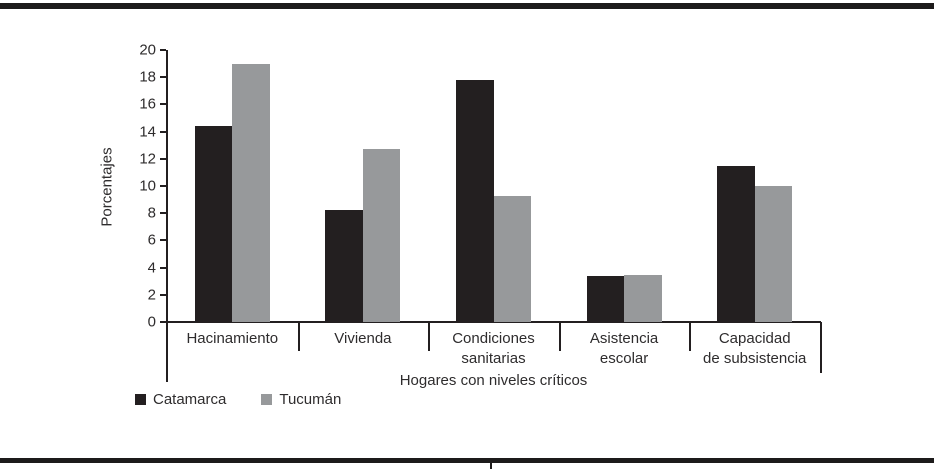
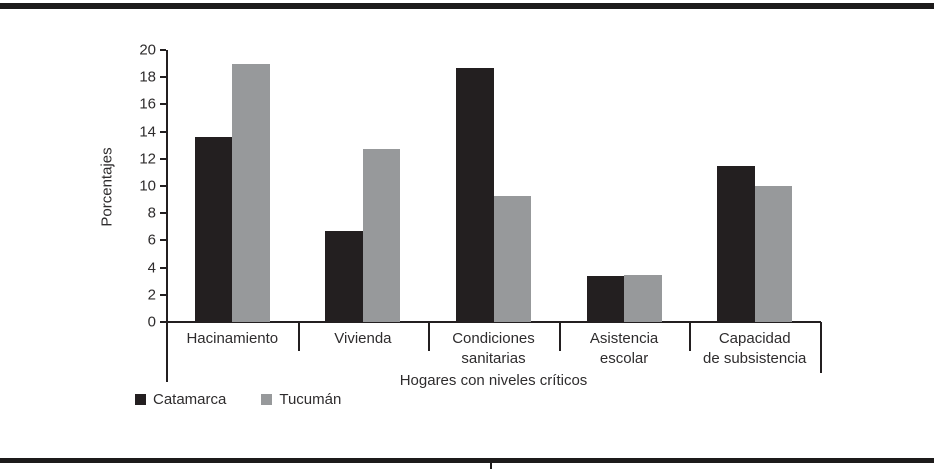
Catamarca/Hacinamiento: 14.4 -> 13.6
Catamarca/Vivienda: 8.2 -> 6.7
Catamarca/Condiciones sanitarias: 17.8 -> 18.7
